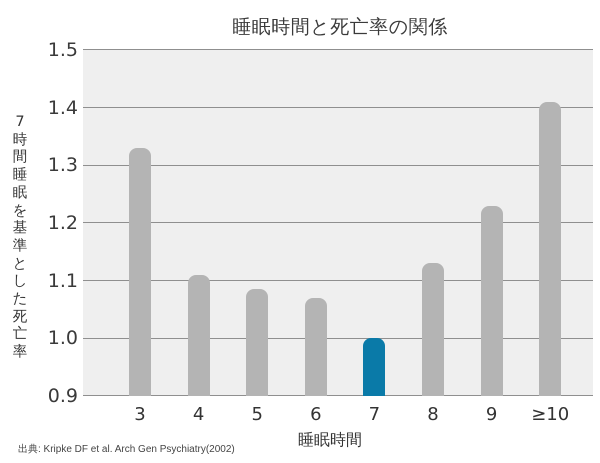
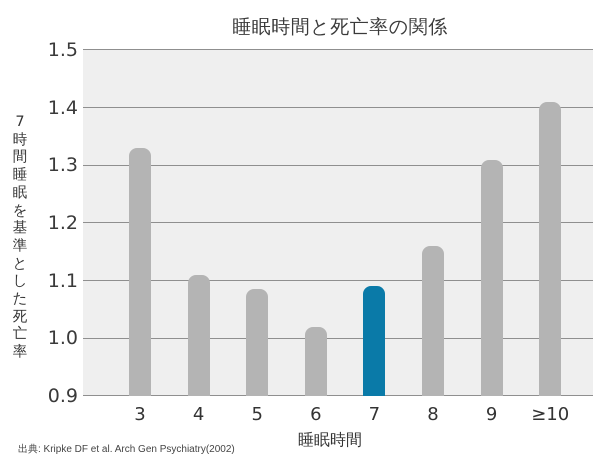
6: 1.07 -> 1.02
7: 1.00 -> 1.09
8: 1.13 -> 1.16
9: 1.23 -> 1.31
